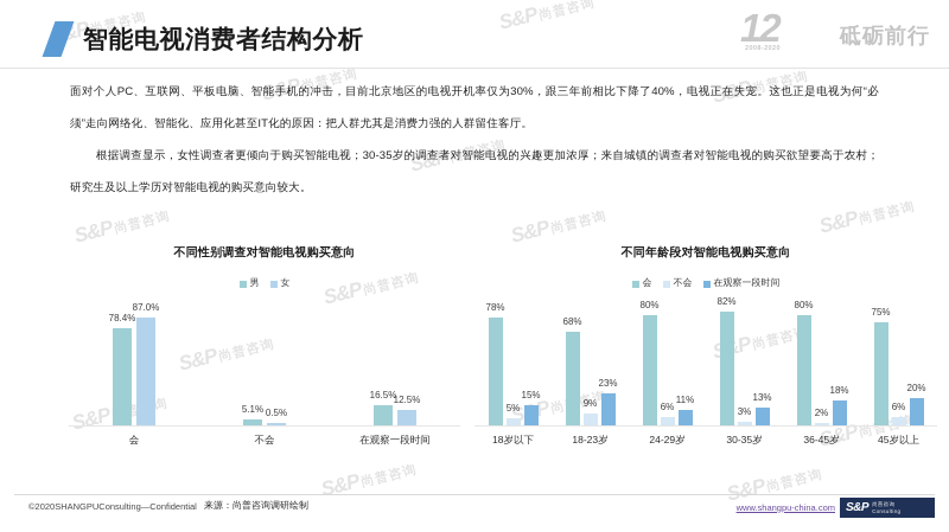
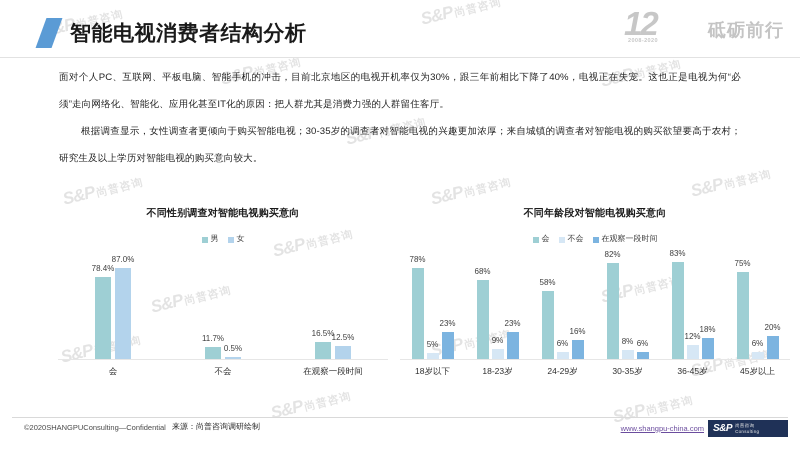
不同性别调查对智能电视购买意向/男/不会: 5.1% -> 11.7%
不同年龄段对智能电视购买意向/在观察一段时间/18岁以下: 15% -> 23%
不同年龄段对智能电视购买意向/会/24-29岁: 80% -> 58%
不同年龄段对智能电视购买意向/在观察一段时间/24-29岁: 11% -> 16%
不同年龄段对智能电视购买意向/不会/30-35岁: 3% -> 8%
不同年龄段对智能电视购买意向/在观察一段时间/30-35岁: 13% -> 6%
不同年龄段对智能电视购买意向/会/36-45岁: 80% -> 83%
不同年龄段对智能电视购买意向/不会/36-45岁: 2% -> 12%
